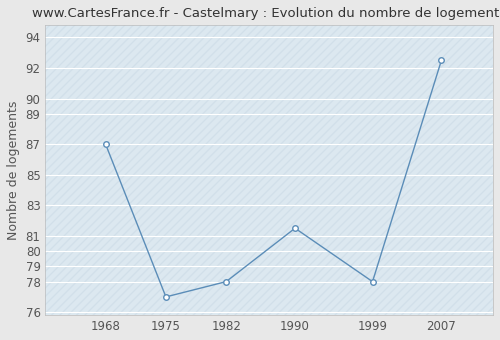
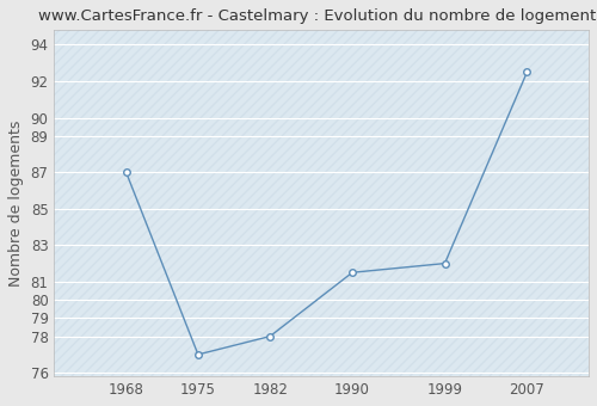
1999: 78.0 -> 82.0
